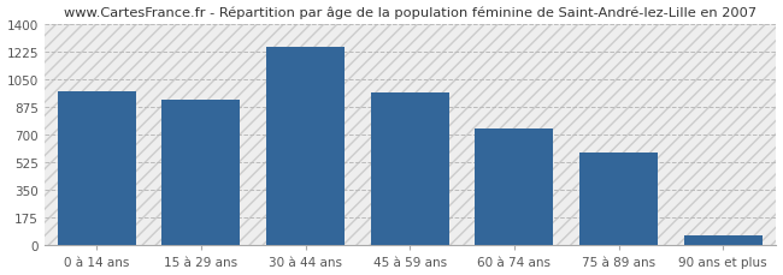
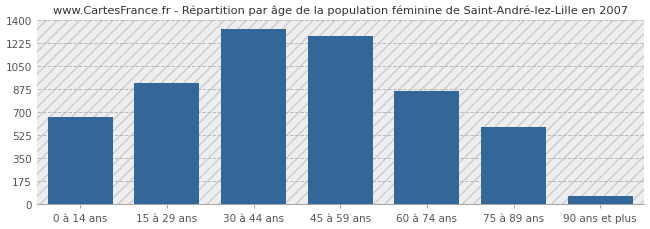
0 à 14 ans: 980 -> 660
30 à 44 ans: 1260 -> 1330
45 à 59 ans: 960 -> 1280
60 à 74 ans: 740 -> 860
